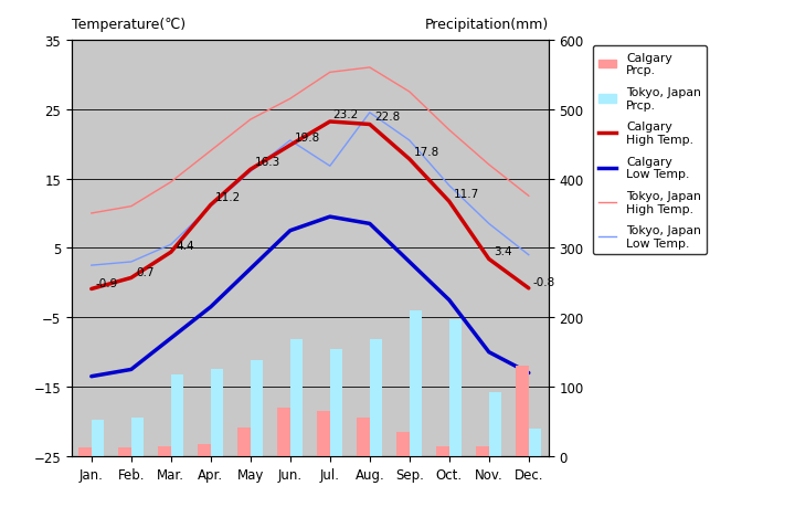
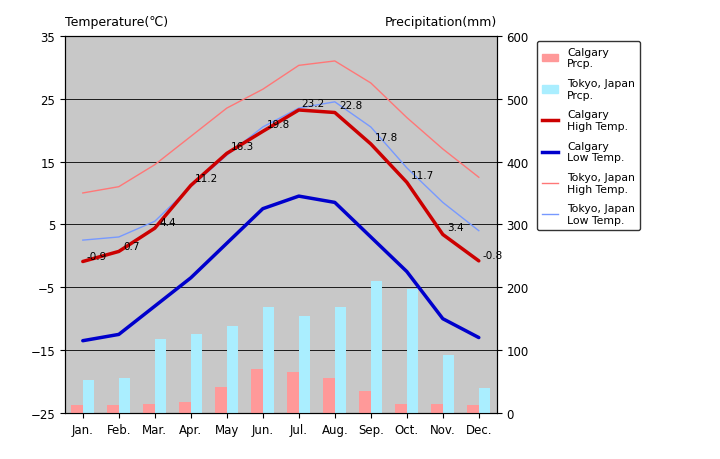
Tokyo, Japan Low Temp./Jul.: 16.8 -> 23.5
Calgary Prcp./Dec.: 130 -> 12
